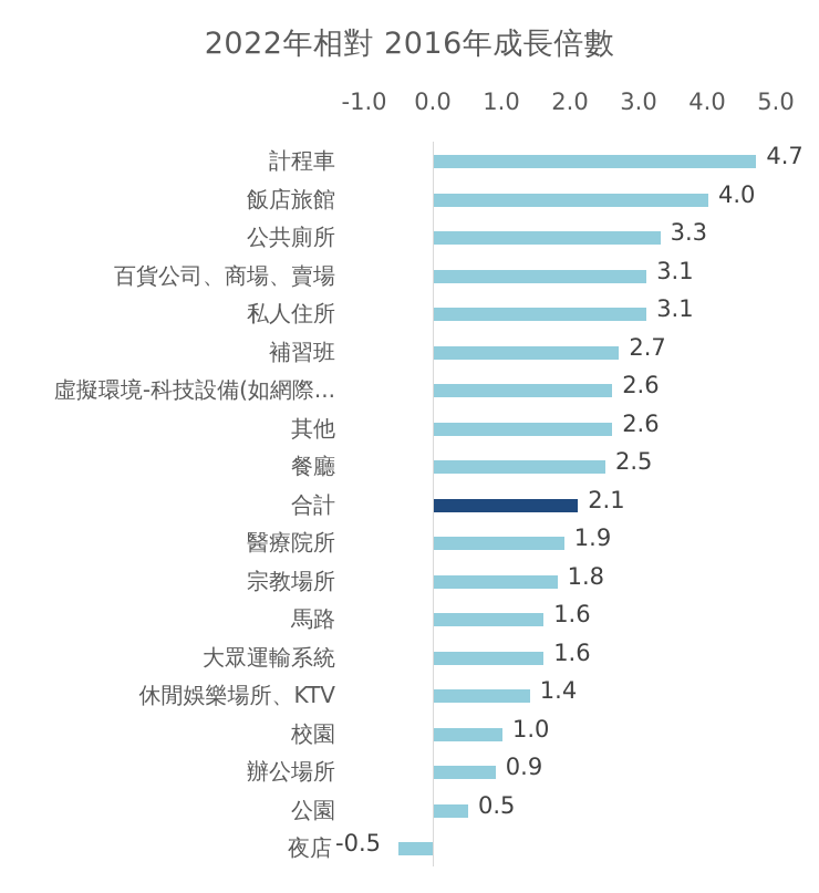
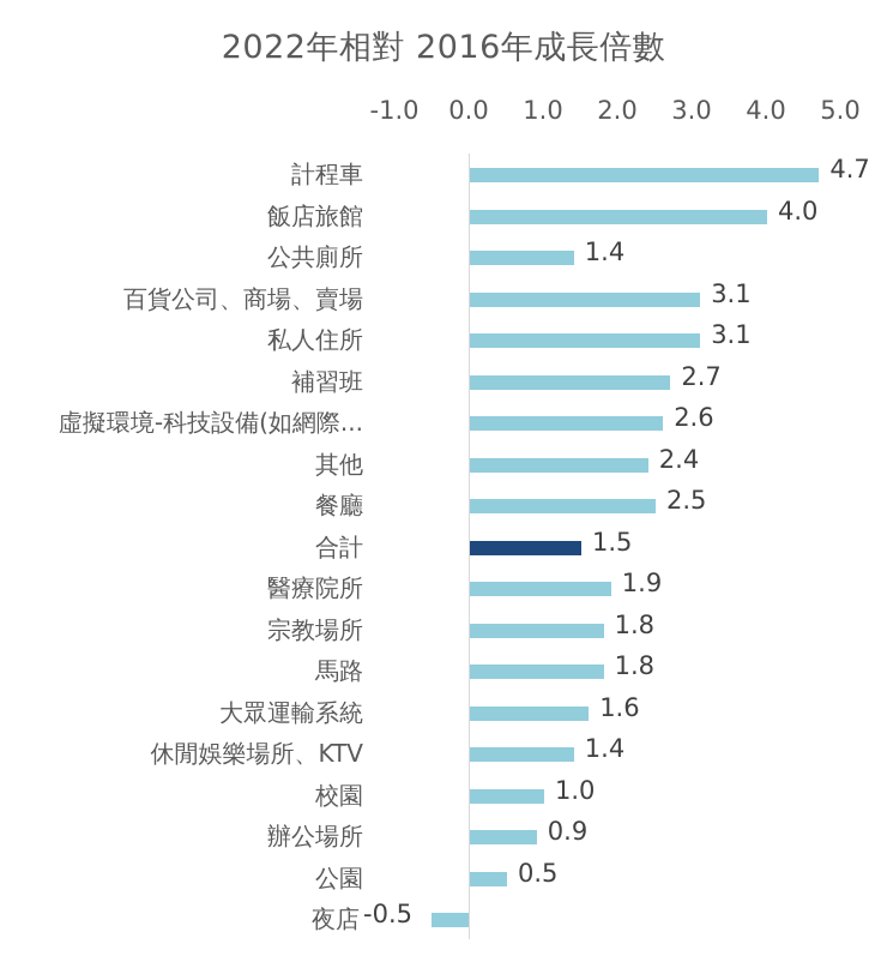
公共廁所: 3.3 -> 1.4
其他: 2.6 -> 2.4
合計: 2.1 -> 1.5
馬路: 1.6 -> 1.8
